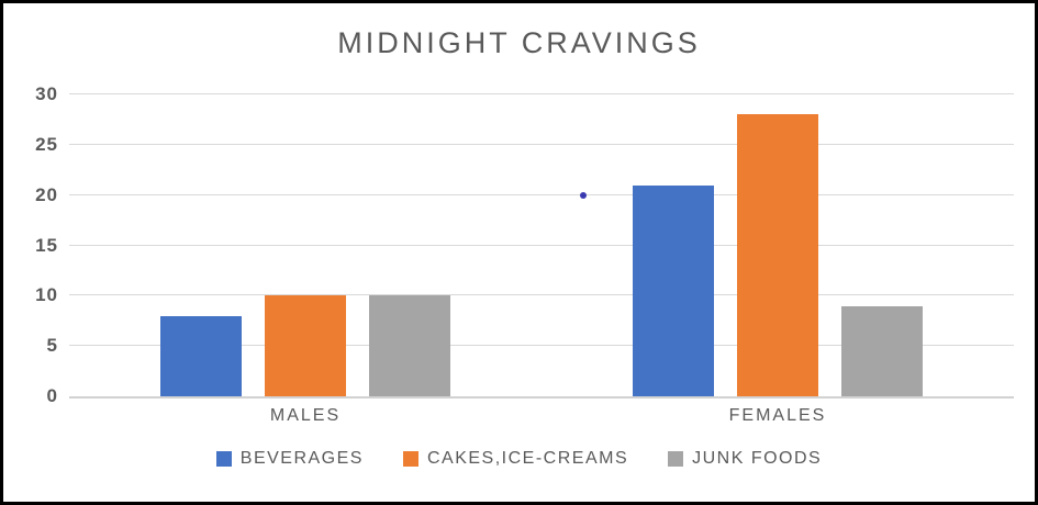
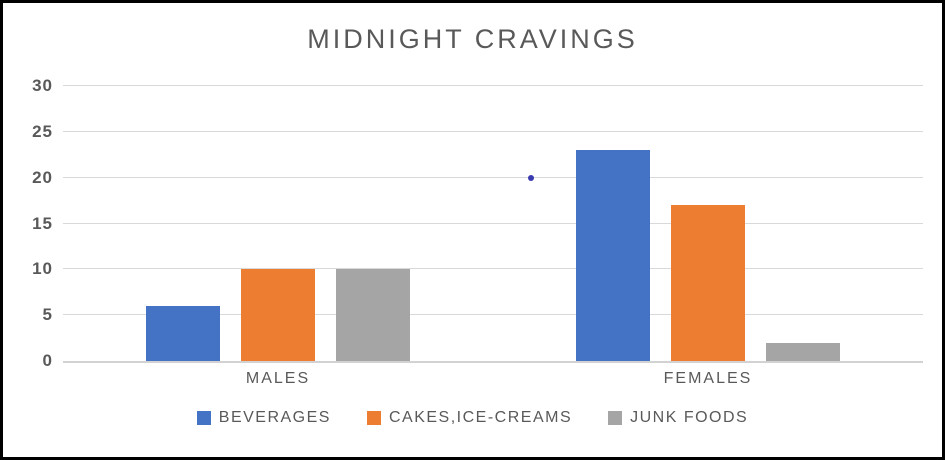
BEVERAGES/MALES: 8 -> 6
BEVERAGES/FEMALES: 21 -> 23
CAKES,ICE-CREAMS/FEMALES: 28 -> 17
JUNK FOODS/FEMALES: 9 -> 2
